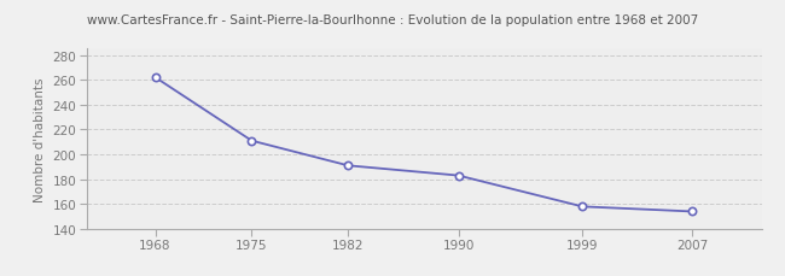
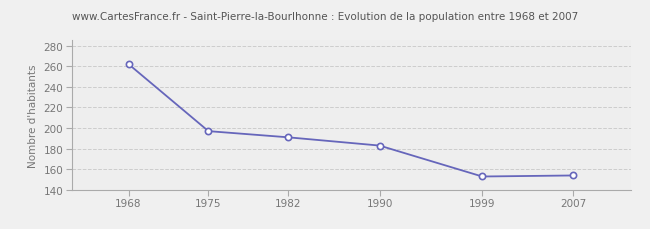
1975: 211 -> 197
1999: 158 -> 153
